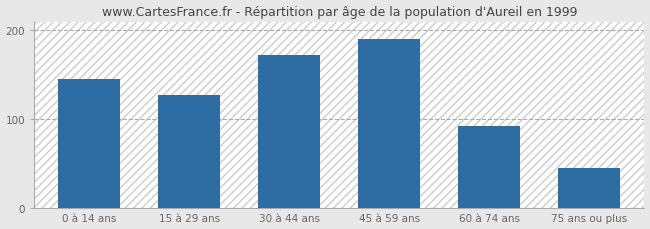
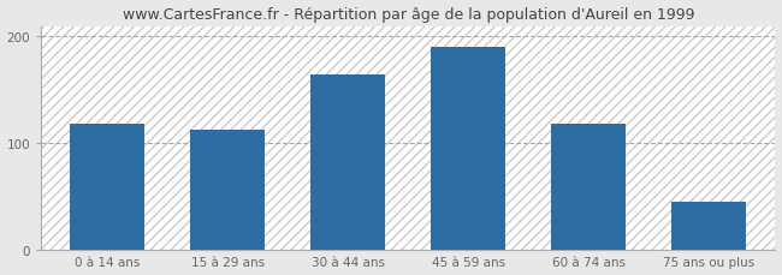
0 à 14 ans: 145 -> 118
15 à 29 ans: 127 -> 112
30 à 44 ans: 172 -> 164
60 à 74 ans: 92 -> 118
